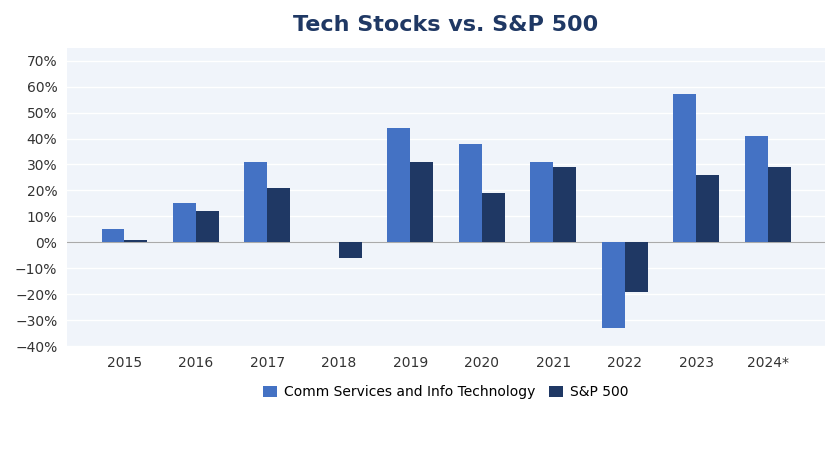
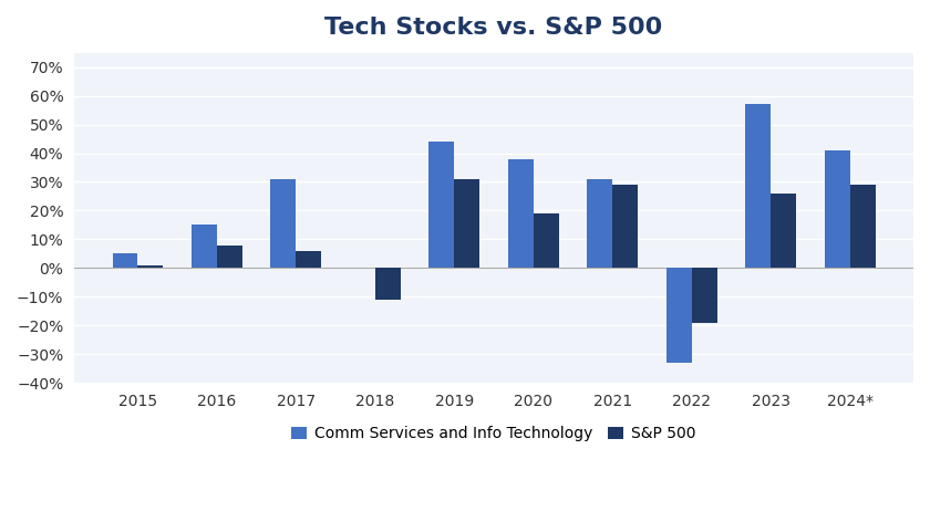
S&P 500/2016: 12% -> 8%
S&P 500/2017: 21% -> 6%
S&P 500/2018: -6% -> -11%
